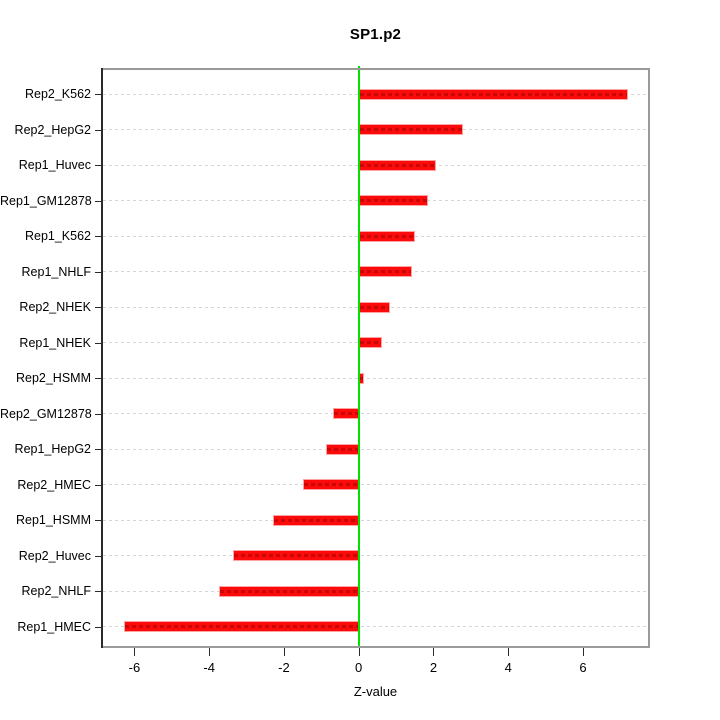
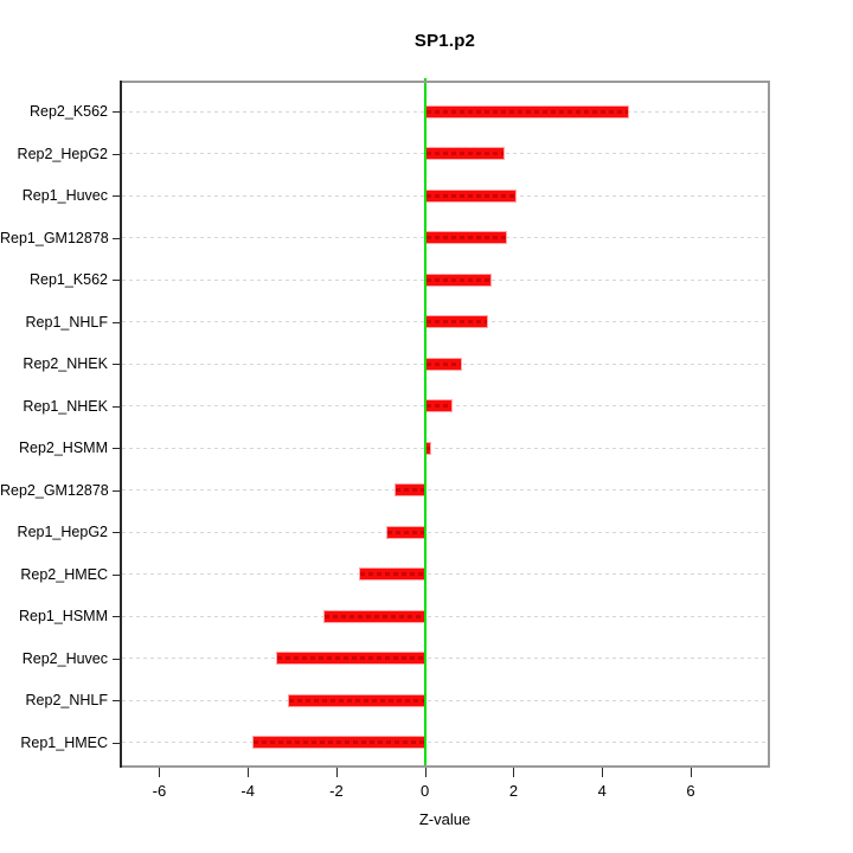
Rep2_K562: 7.2 -> 4.6
Rep2_HepG2: 2.8 -> 1.8
Rep2_NHLF: -3.8 -> -3.1
Rep1_HMEC: -6.3 -> -3.9
